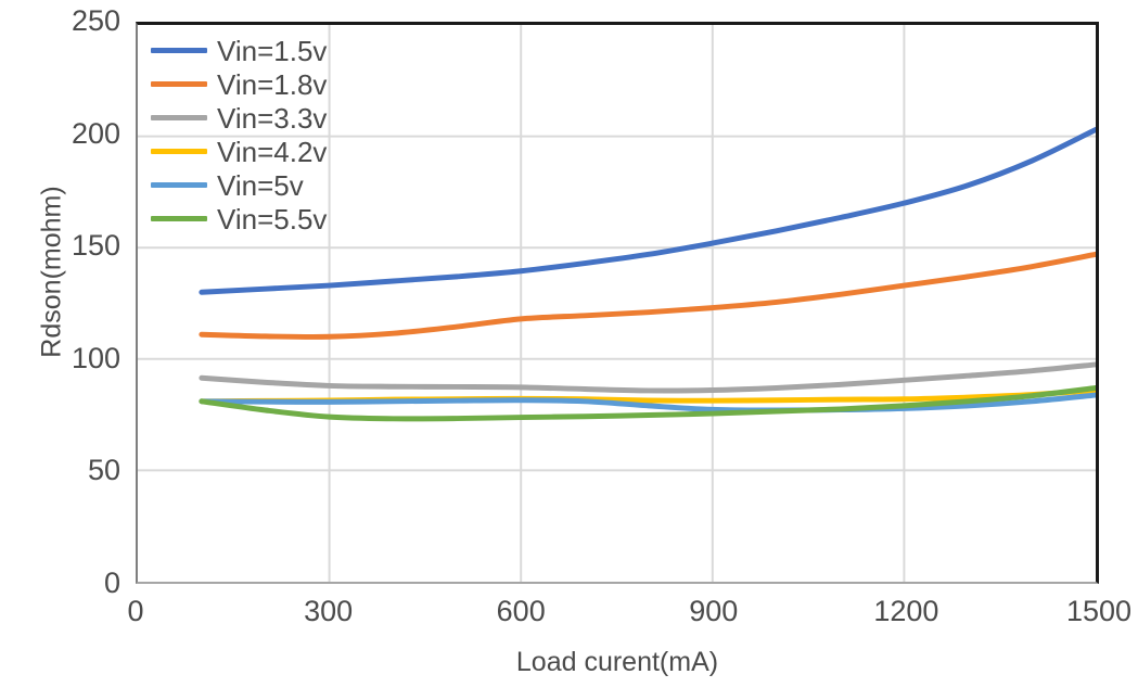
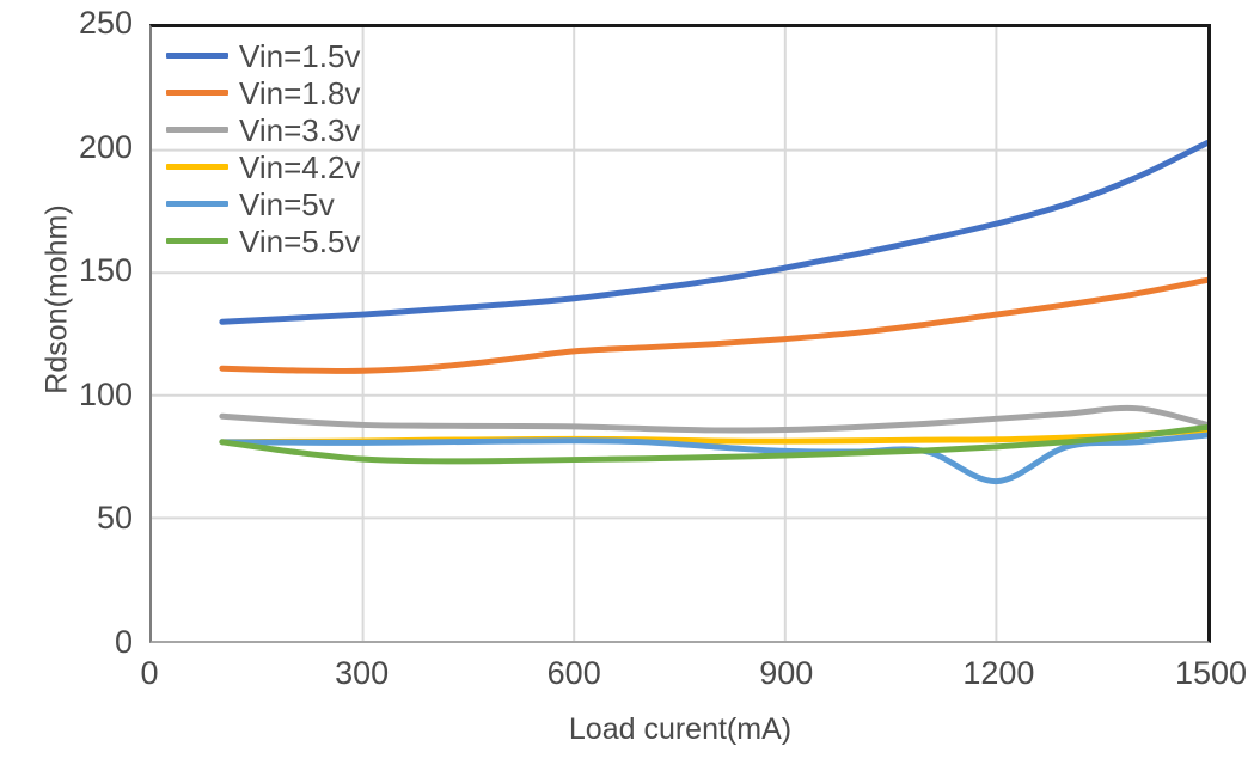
Vin=5v/1200: 78 -> 65
Vin=3.3v/1500: 98 -> 88
